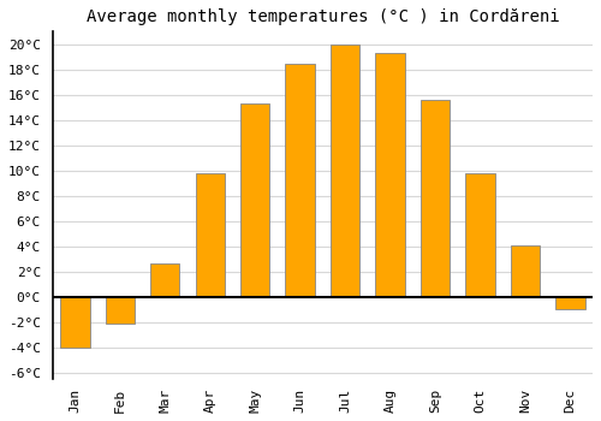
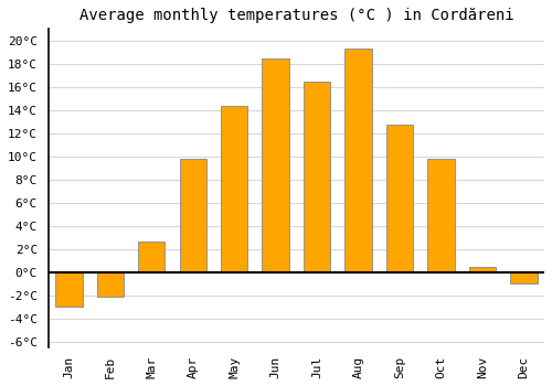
Jan: -4.0°C -> -3.0°C
May: 15.3°C -> 14.4°C
Jul: 20.0°C -> 16.5°C
Sep: 15.6°C -> 12.7°C
Nov: 4.1°C -> 0.5°C
